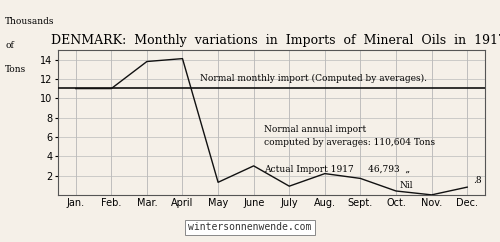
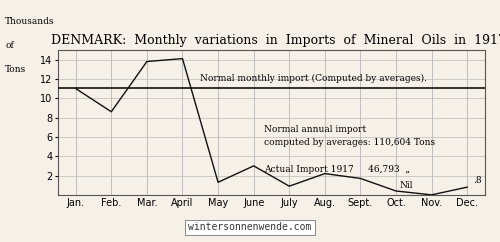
Feb.: 11.0 -> 8.6
